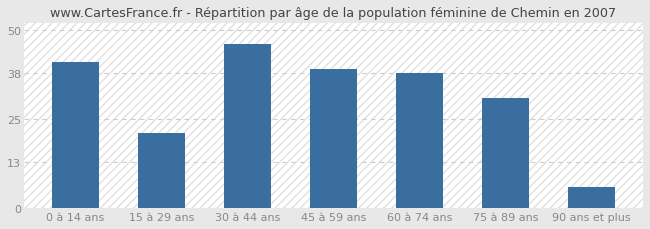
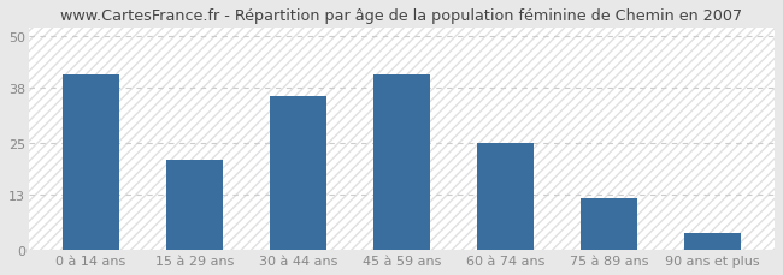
30 à 44 ans: 46 -> 36
45 à 59 ans: 39 -> 41
60 à 74 ans: 38 -> 25
75 à 89 ans: 31 -> 12
90 ans et plus: 6 -> 4
